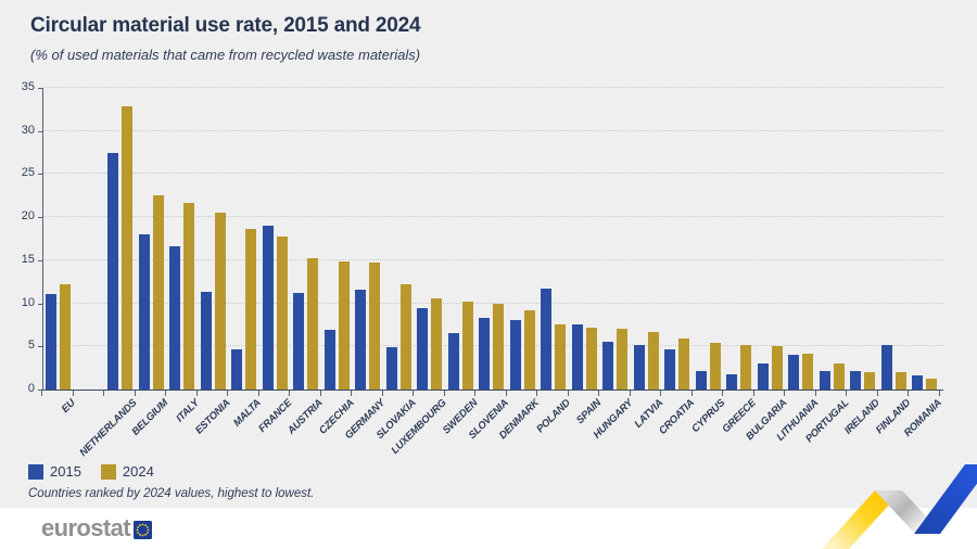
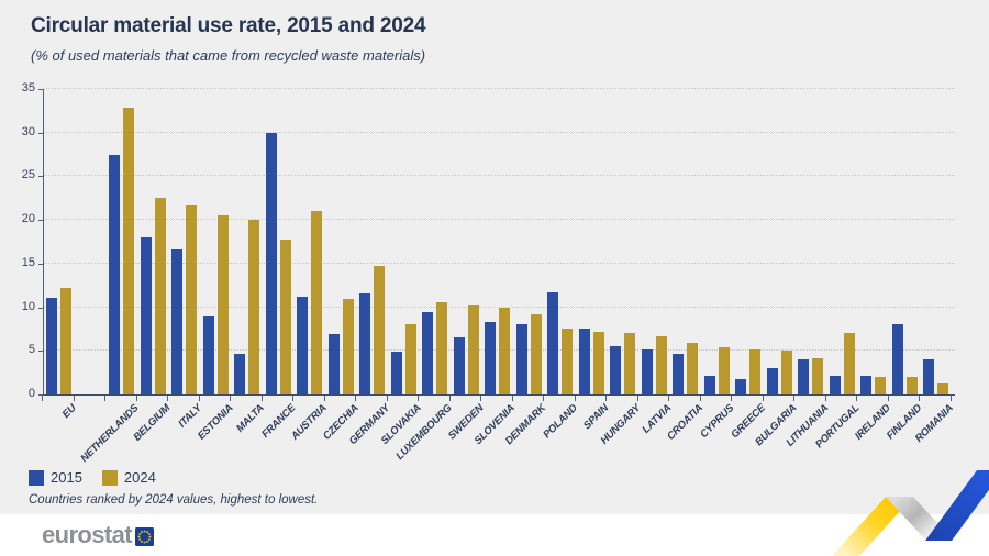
2015/ESTONIA: 11 -> 9
2024/MALTA: 19 -> 20
2015/FRANCE: 19 -> 30
2024/AUSTRIA: 15 -> 21
2024/CZECHIA: 15 -> 11
2024/SLOVAKIA: 12 -> 8
2024/PORTUGAL: 3 -> 7
2015/FINLAND: 5 -> 8
2015/ROMANIA: 2 -> 4
